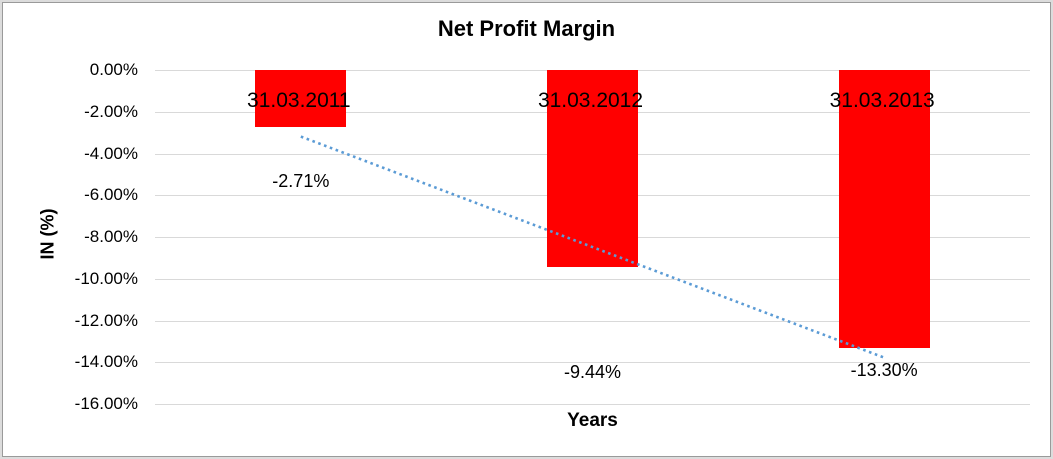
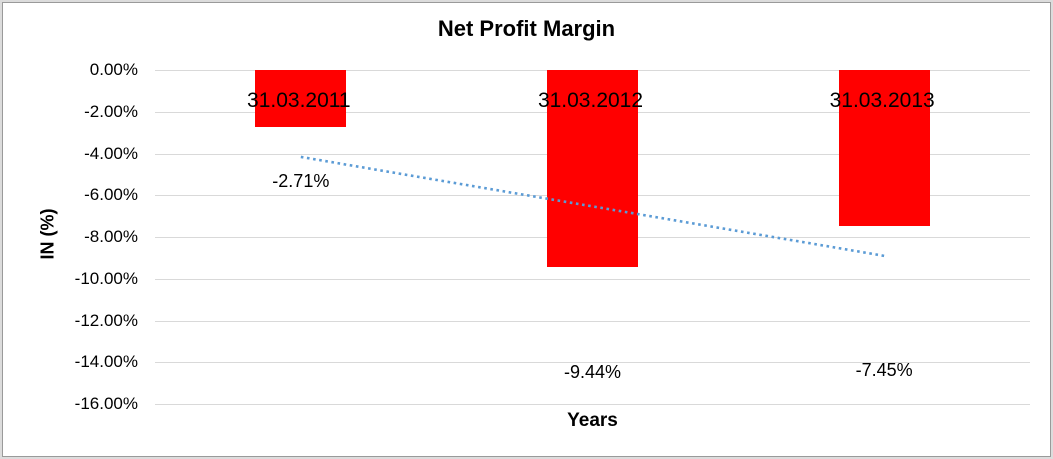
31.03.2013: -13.30% -> -7.45%
